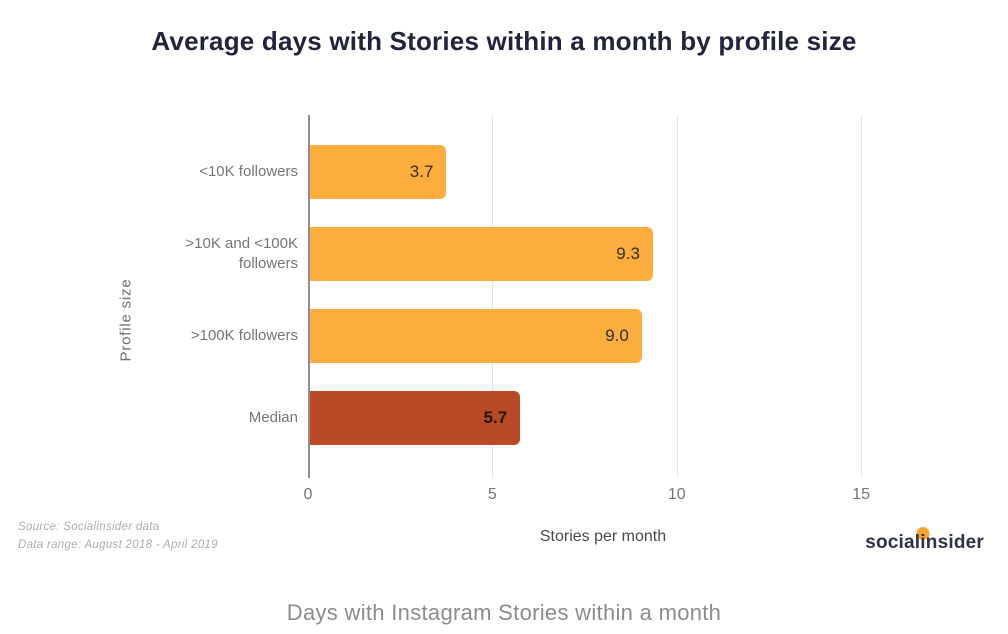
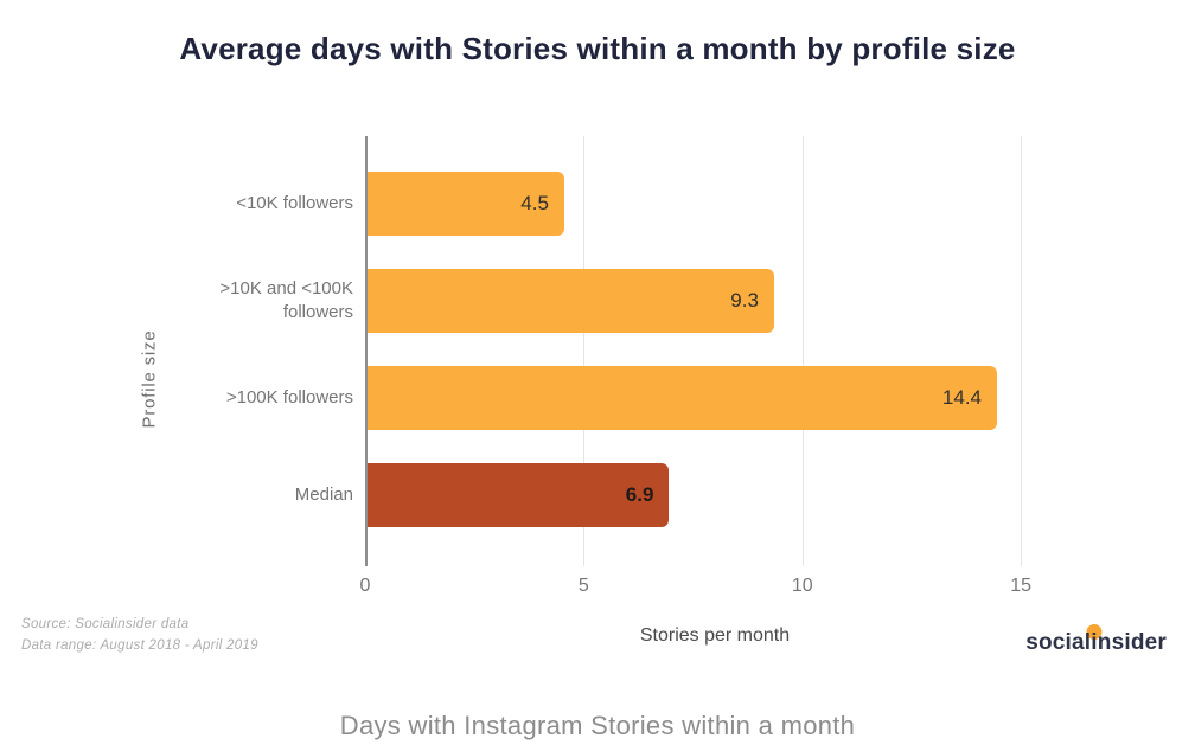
<10K followers: 3.7 -> 4.5
>100K followers: 9.0 -> 14.4
Median: 5.7 -> 6.9
